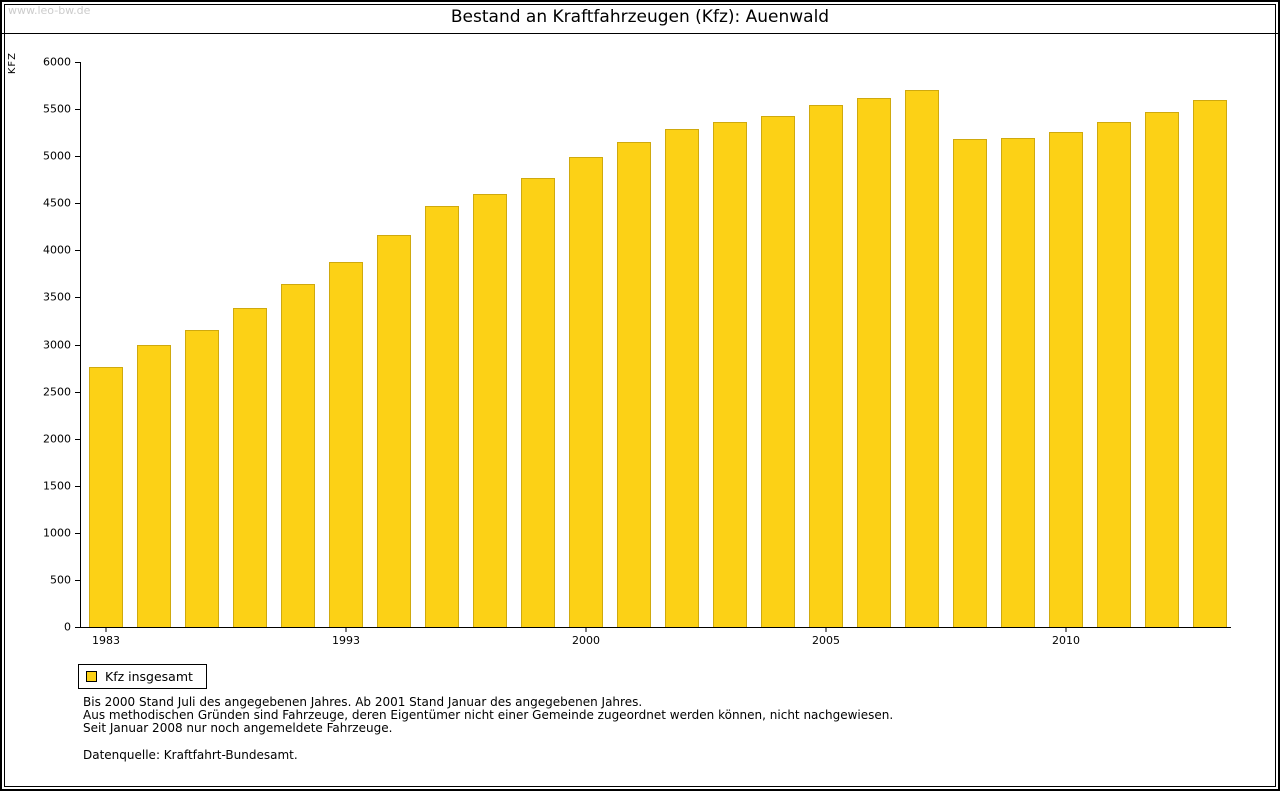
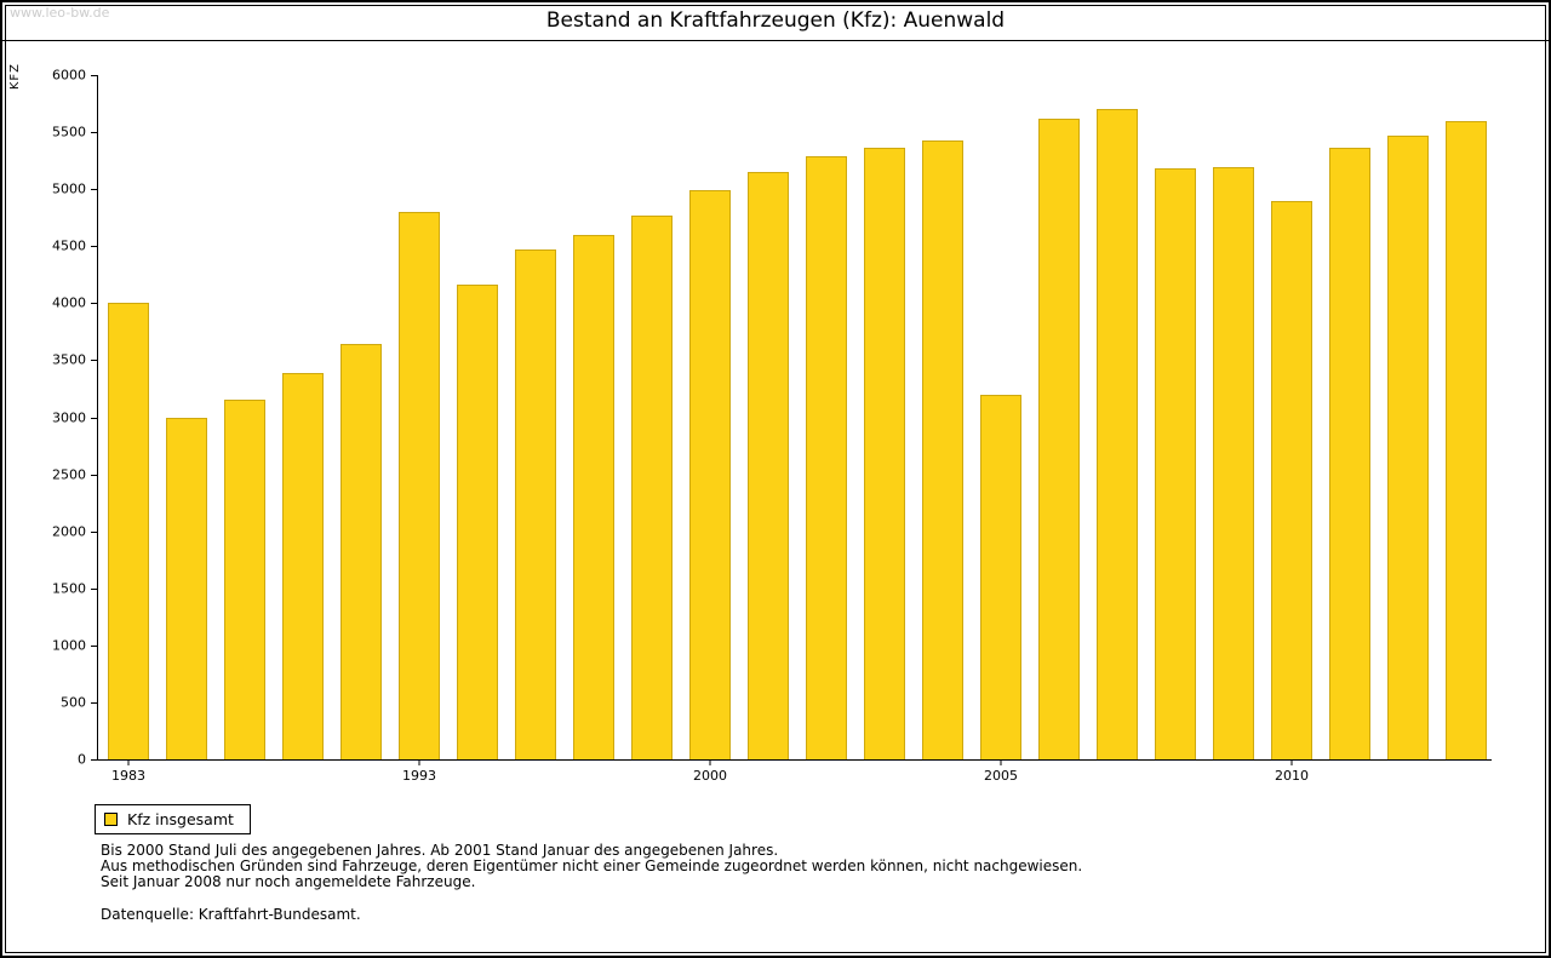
1983: 2800 -> 4000
1993: 3900 -> 4800
2005: 5500 -> 3200
2010: 5300 -> 4900
